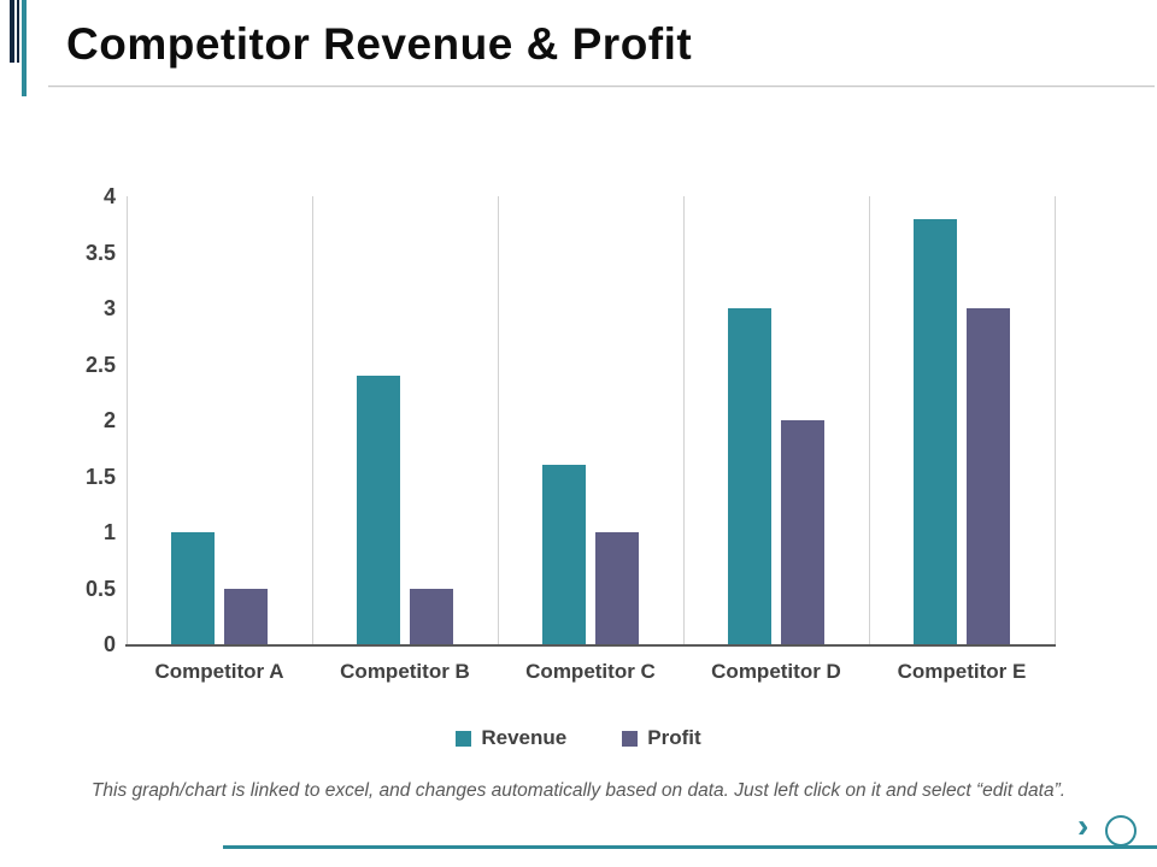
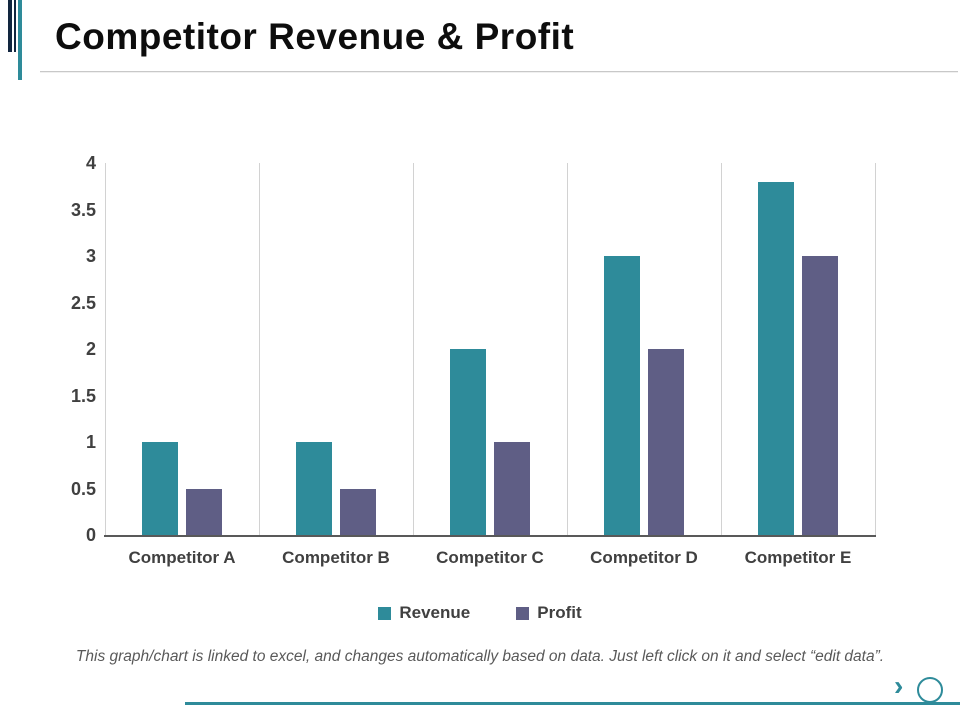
Revenue/Competitor B: 2.4 -> 1.0
Revenue/Competitor C: 1.6 -> 2.0
